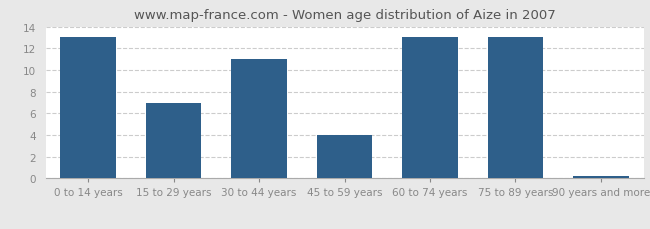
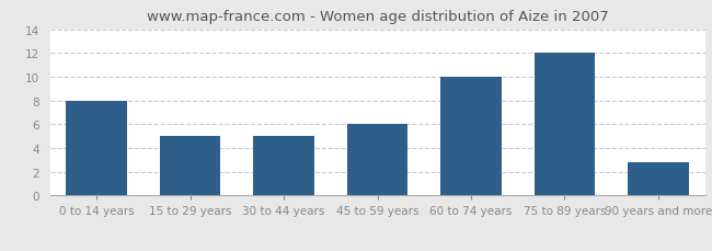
0 to 14 years: 13.0 -> 8.0
15 to 29 years: 7.0 -> 5.0
30 to 44 years: 11.0 -> 5.0
45 to 59 years: 4.0 -> 6.0
60 to 74 years: 13.0 -> 10.0
75 to 89 years: 13.0 -> 12.0
90 years and more: 0.2 -> 2.8
